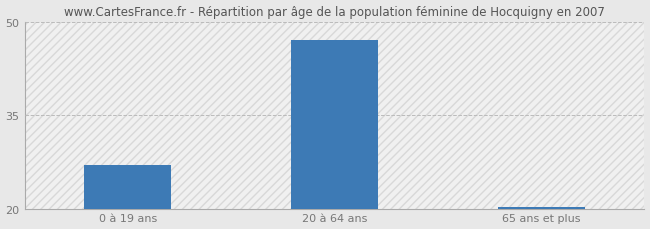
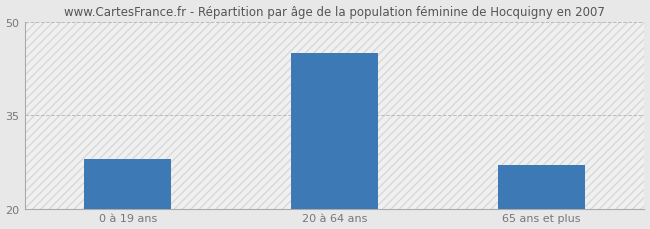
0 à 19 ans: 27.0 -> 28.0
20 à 64 ans: 47.0 -> 45.0
65 ans et plus: 20.2 -> 27.0
